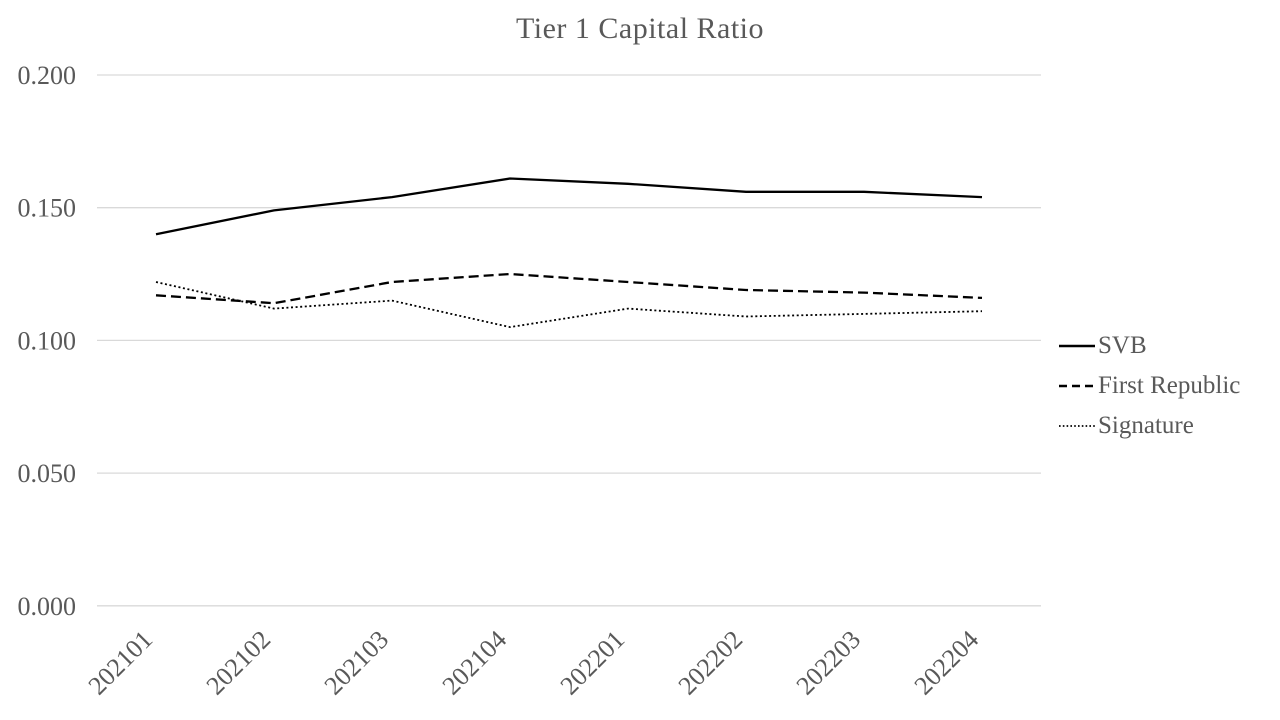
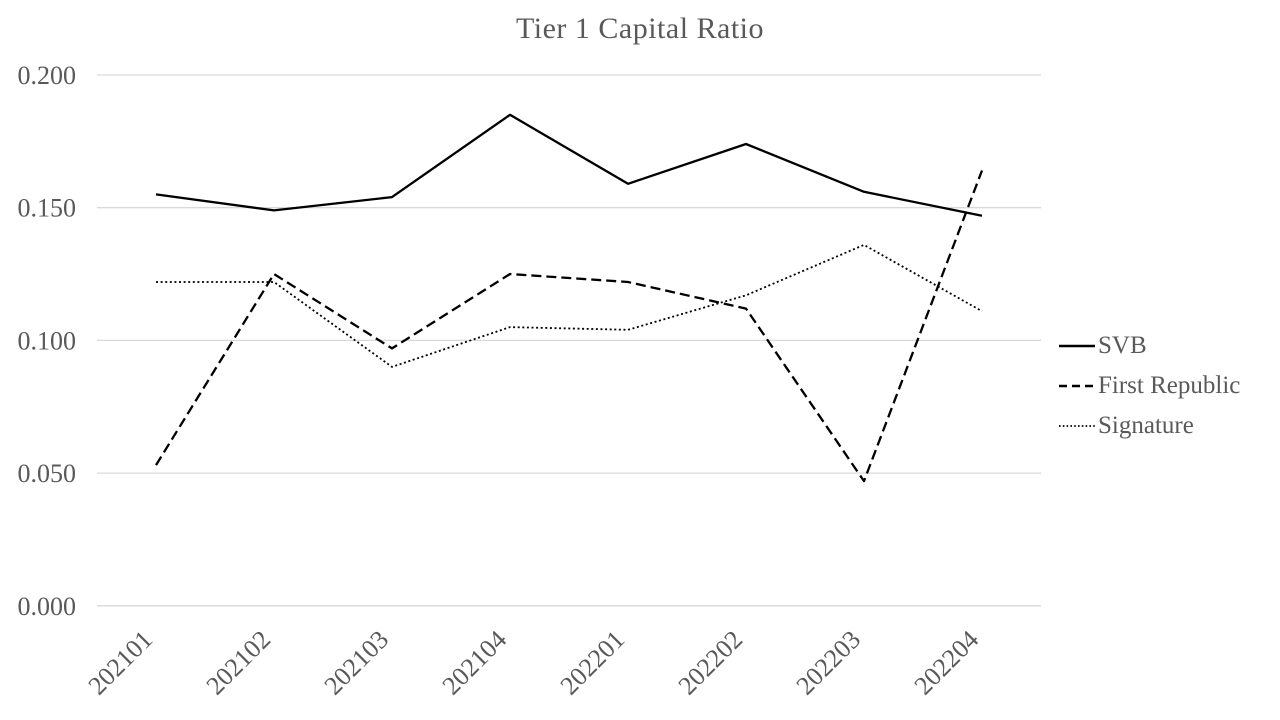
SVB/202101: 0.140 -> 0.155
First Republic/202101: 0.117 -> 0.053
First Republic/202102: 0.114 -> 0.125
Signature/202102: 0.112 -> 0.122
First Republic/202103: 0.122 -> 0.097
Signature/202103: 0.115 -> 0.090
SVB/202104: 0.161 -> 0.185
Signature/202201: 0.112 -> 0.104
SVB/202202: 0.156 -> 0.174
First Republic/202202: 0.119 -> 0.112
Signature/202202: 0.109 -> 0.117
First Republic/202203: 0.118 -> 0.047
Signature/202203: 0.110 -> 0.136
SVB/202204: 0.154 -> 0.147
First Republic/202204: 0.116 -> 0.164
